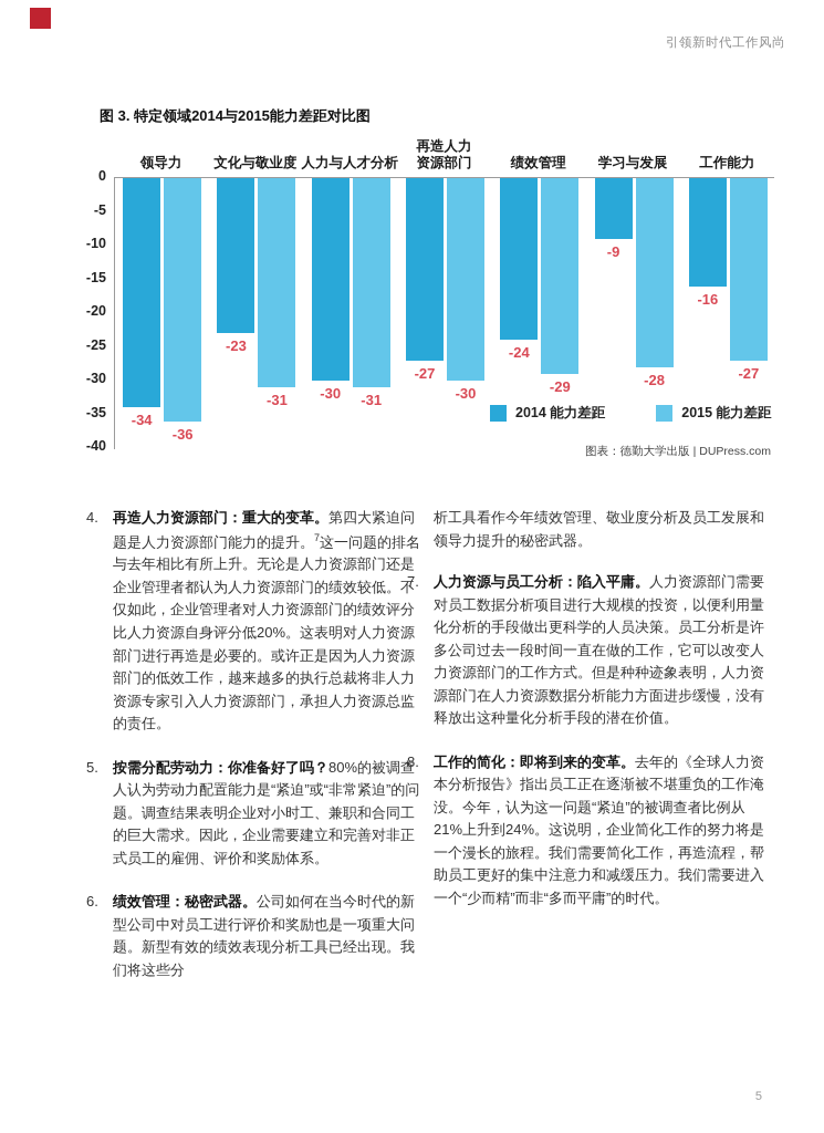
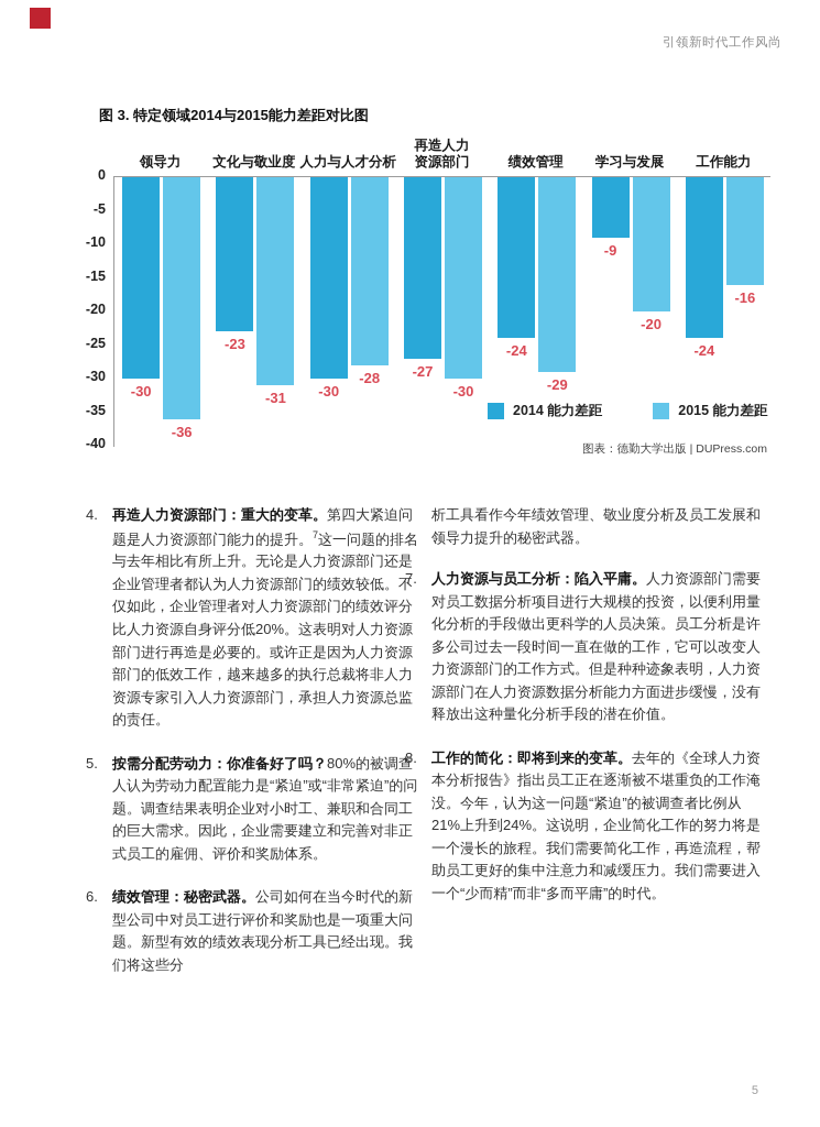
2014 能力差距/领导力: -34 -> -30
2015 能力差距/人力与人才分析: -31 -> -28
2015 能力差距/学习与发展: -28 -> -20
2014 能力差距/工作能力: -16 -> -24
2015 能力差距/工作能力: -27 -> -16
